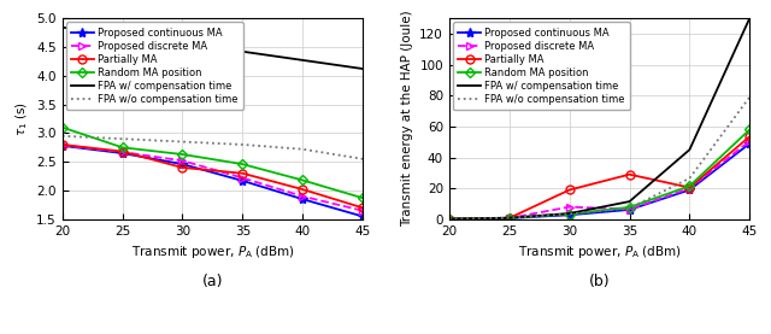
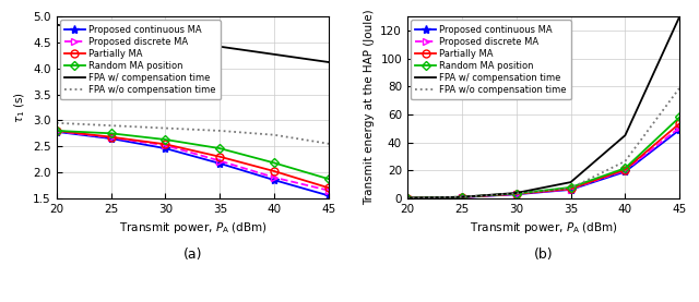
(a)/Random MA position/20: 3.10 -> 2.80
(a)/Partially MA/30: 2.40 -> 2.54
(b)/Proposed discrete MA/30: 8 -> 3
(b)/Partially MA/30: 19 -> 3
(b)/Partially MA/35: 29 -> 7
